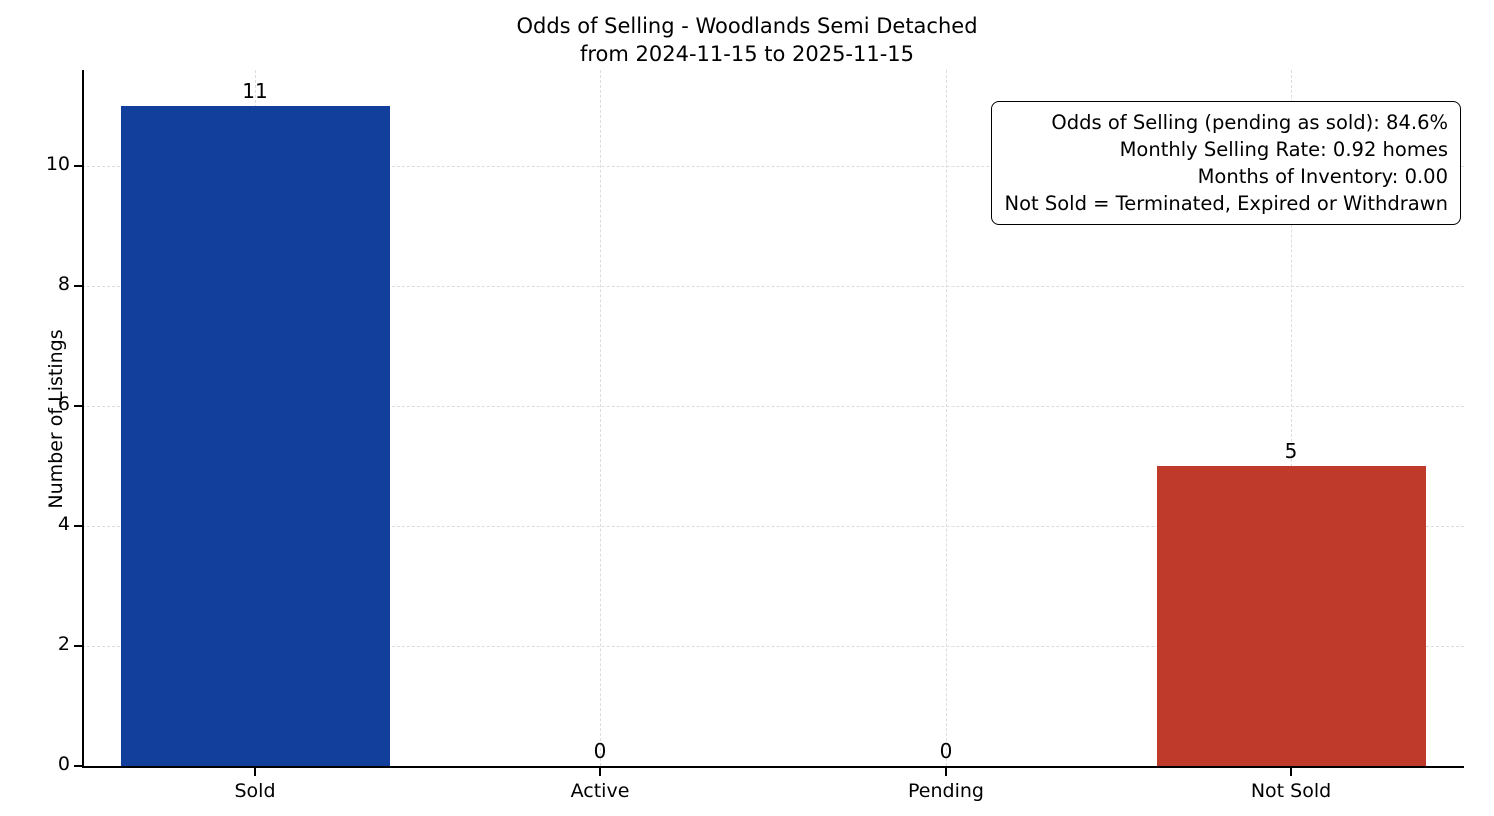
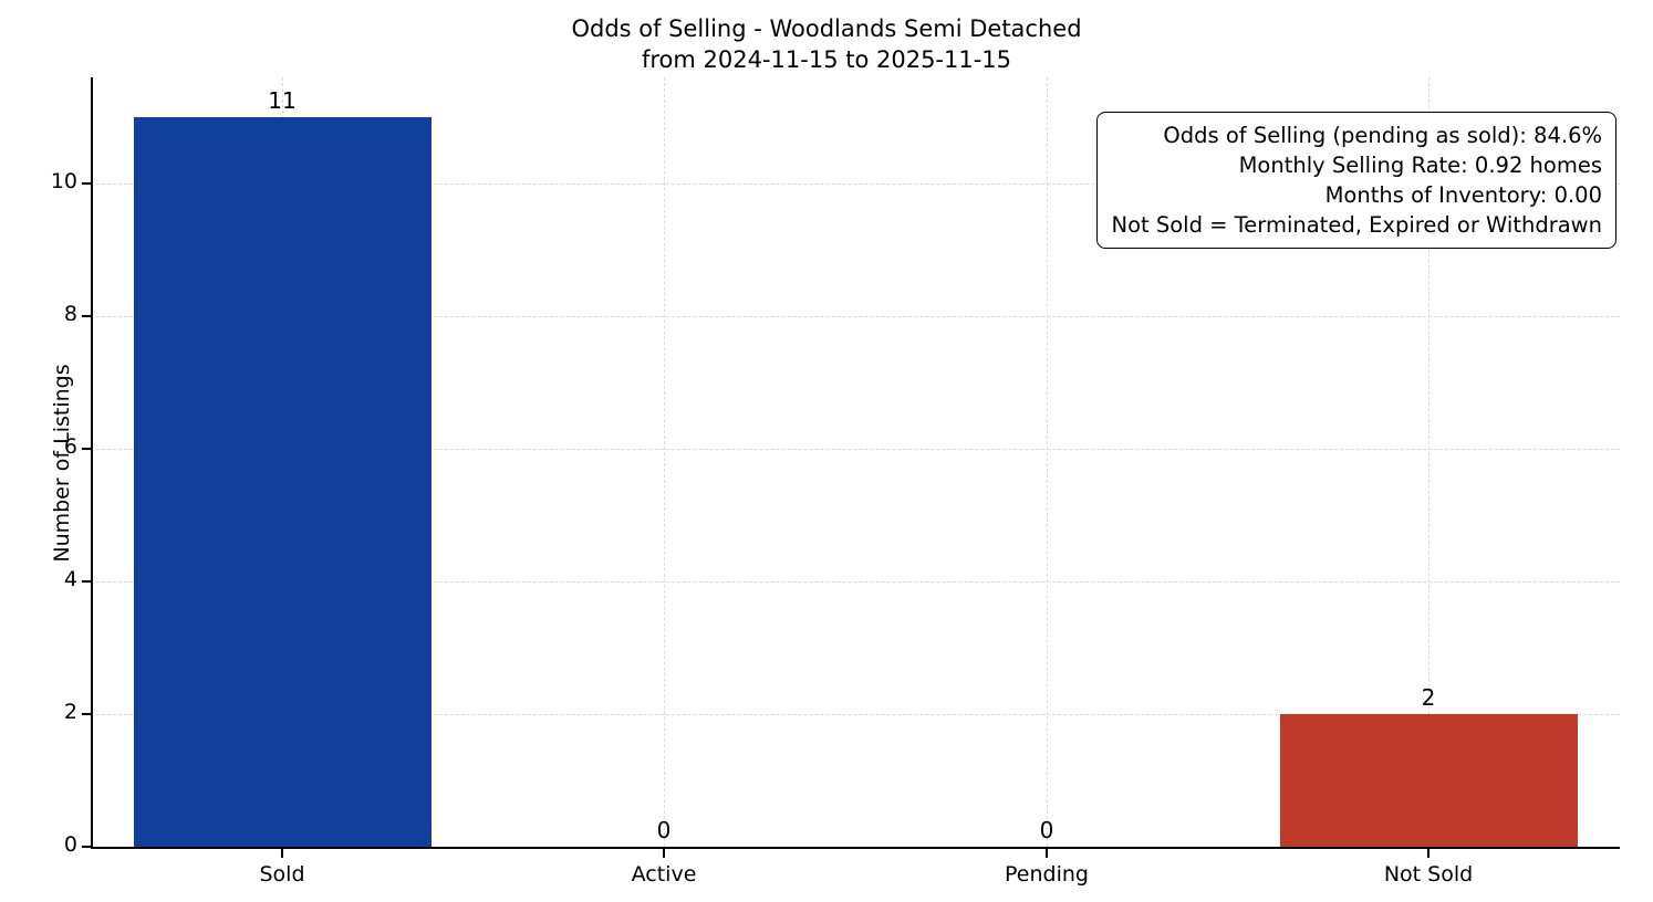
Not Sold: 5 -> 2
